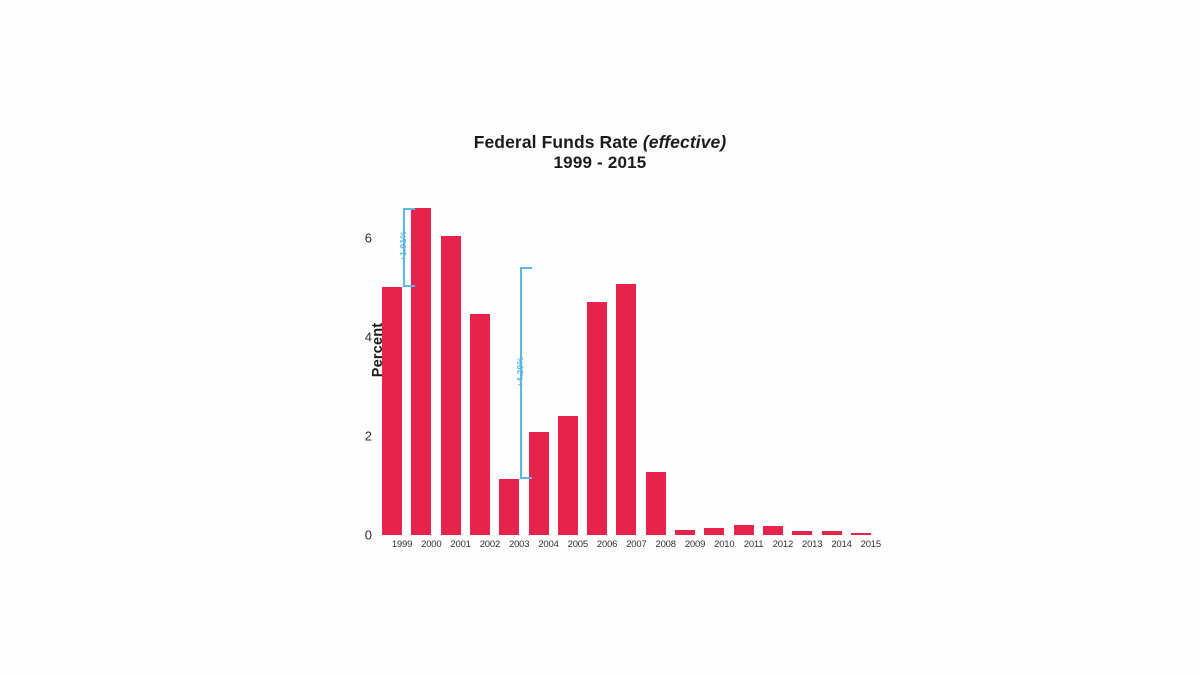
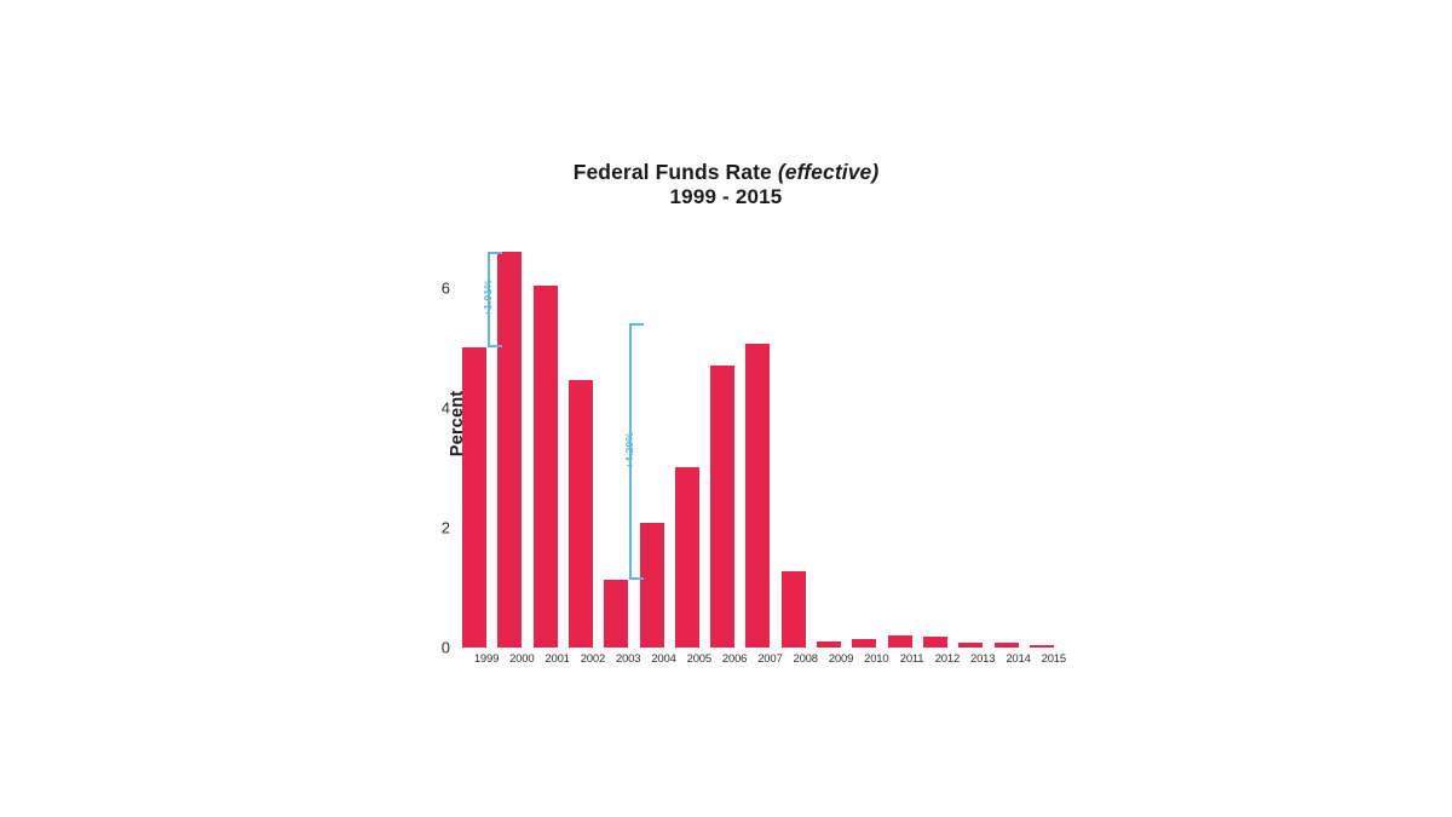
2005: 2.4 -> 3.0
